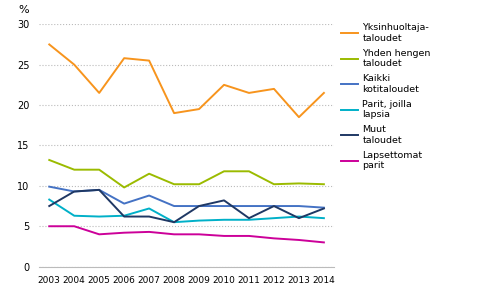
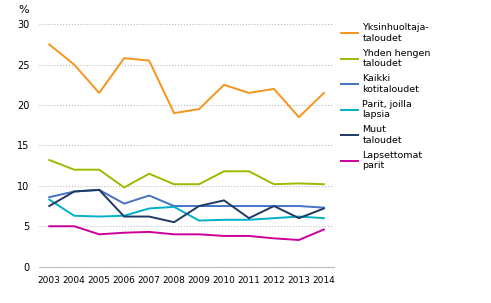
Kaikki kotitaloudet/2003: 9.9 -> 8.6
Parit, joilla lapsia/2008: 5.5 -> 7.4
Lapsettomat parit/2014: 3.0 -> 4.6
